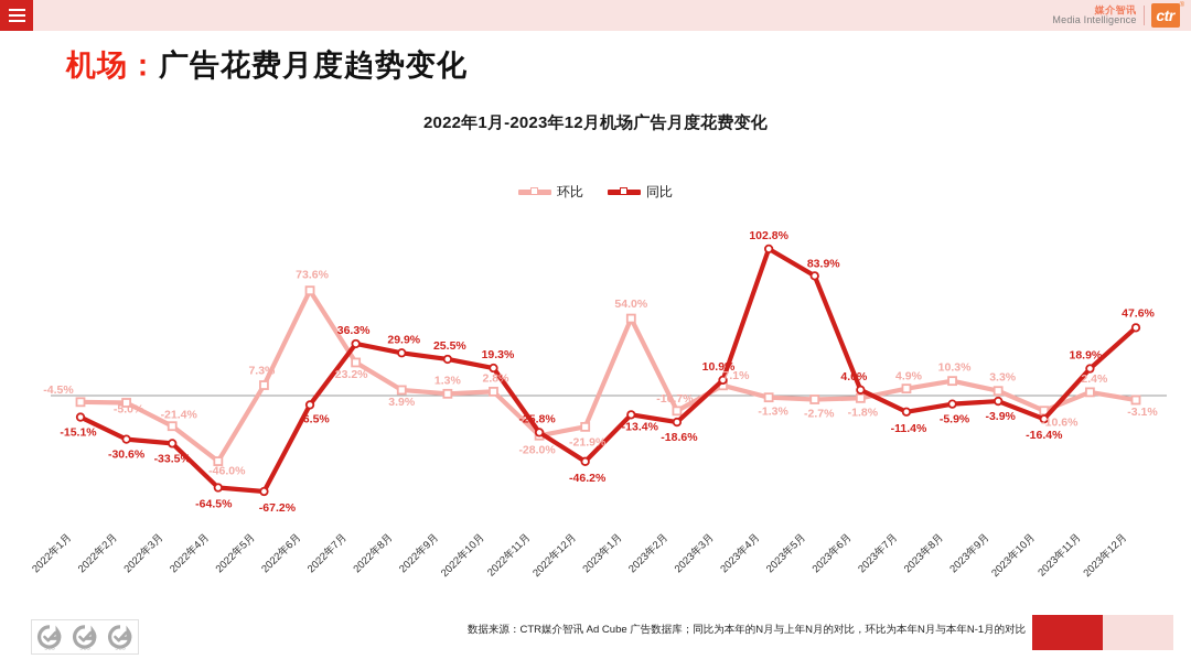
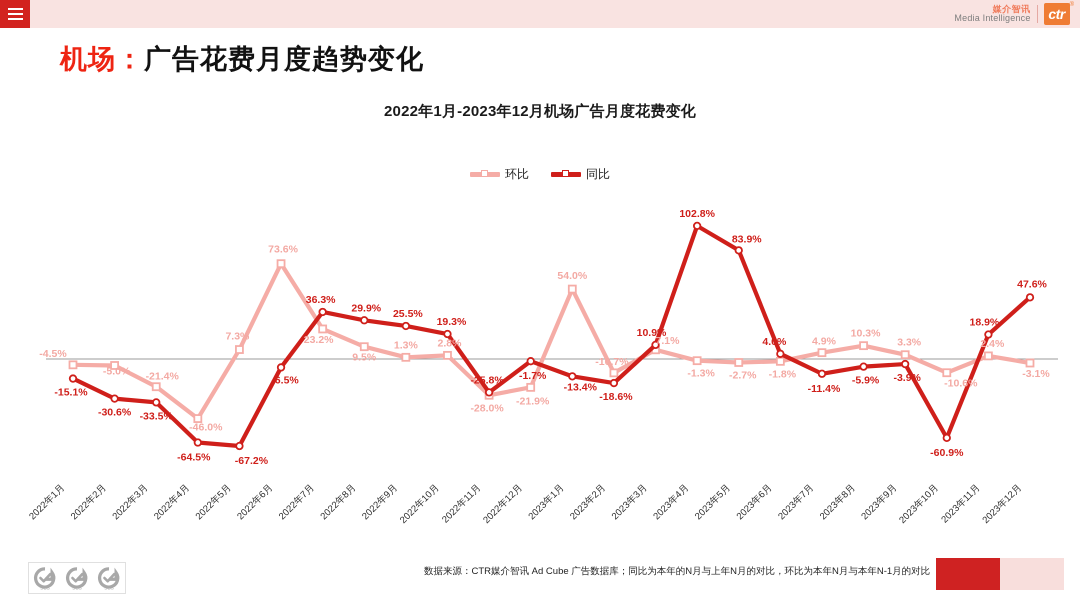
环比/2022年8月: 3.9% -> 9.5%
同比/2022年12月: -46.2% -> -1.7%
同比/2023年10月: -16.4% -> -60.9%
